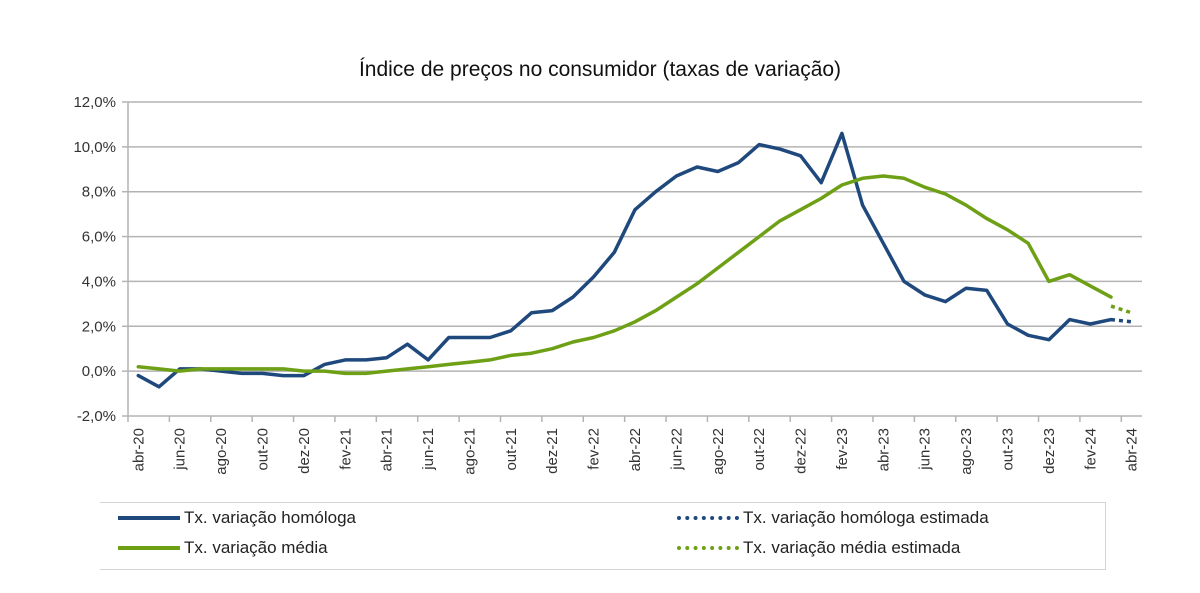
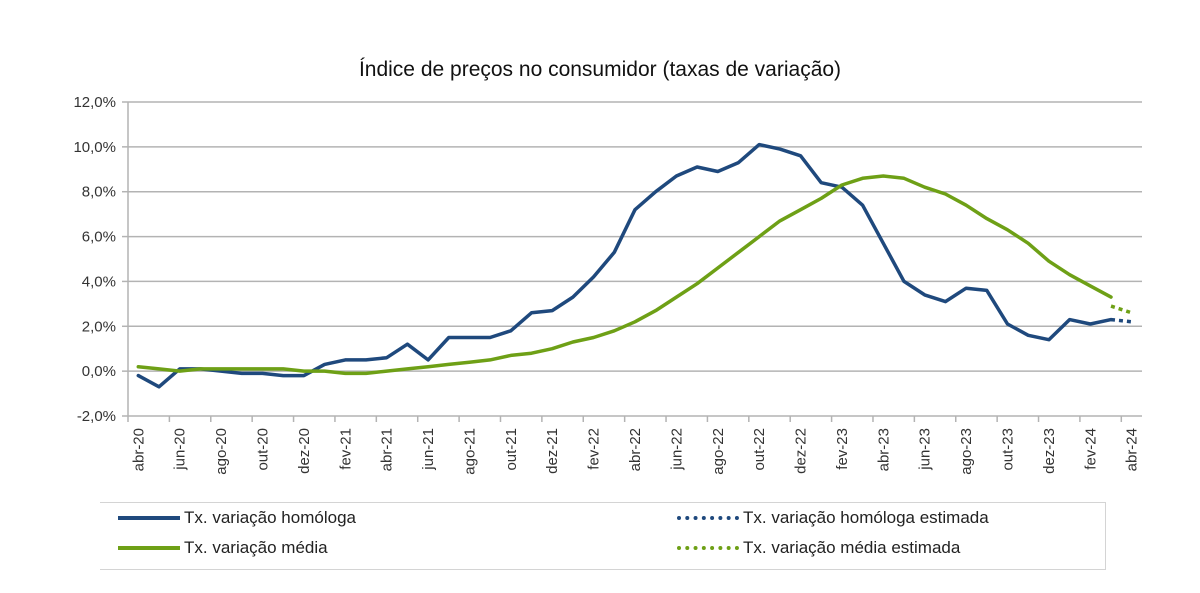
Tx. variação homóloga/fev-23: 10,6% -> 8,2%
Tx. variação média/dez-23: 4,0% -> 4,9%
